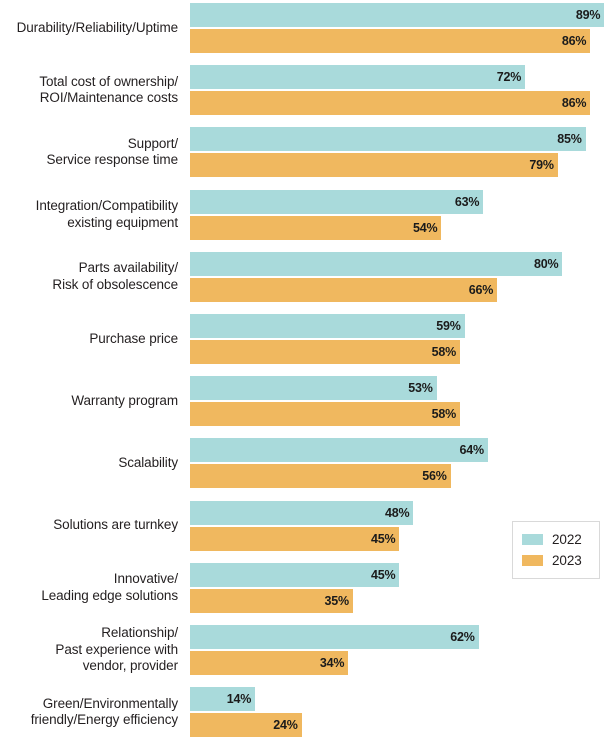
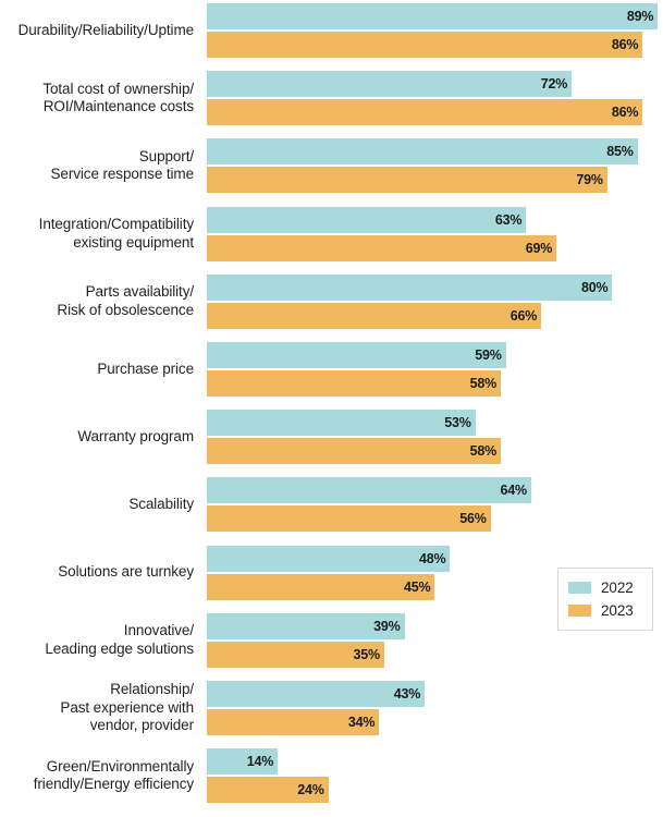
2023/Integration/Compatibility existing equipment: 54% -> 69%
2022/Innovative/ Leading edge solutions: 45% -> 39%
2022/Relationship/ Past experience with vendor, provider: 62% -> 43%
